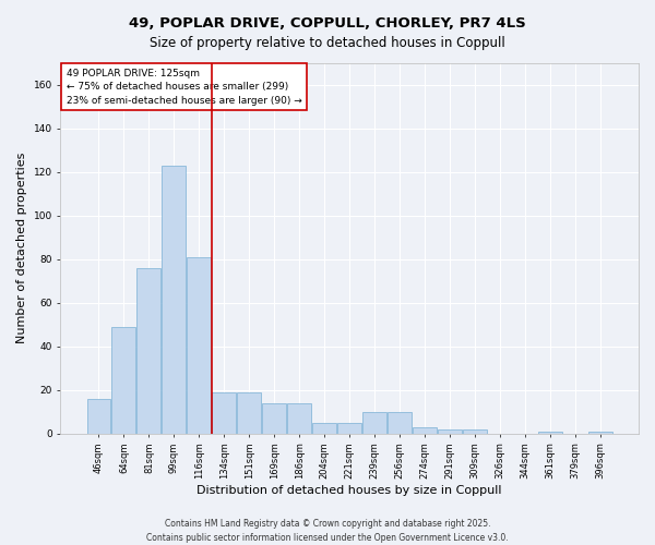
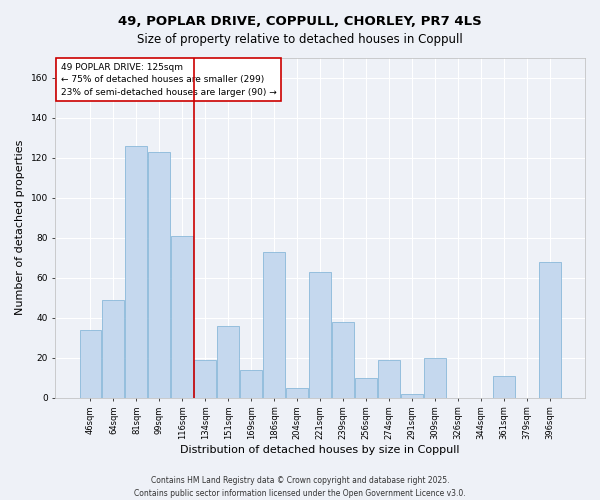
46sqm: 16 -> 34
81sqm: 76 -> 126
151sqm: 19 -> 36
186sqm: 14 -> 73
221sqm: 5 -> 63
239sqm: 10 -> 38
274sqm: 3 -> 19
309sqm: 2 -> 20
361sqm: 1 -> 11
396sqm: 1 -> 68
